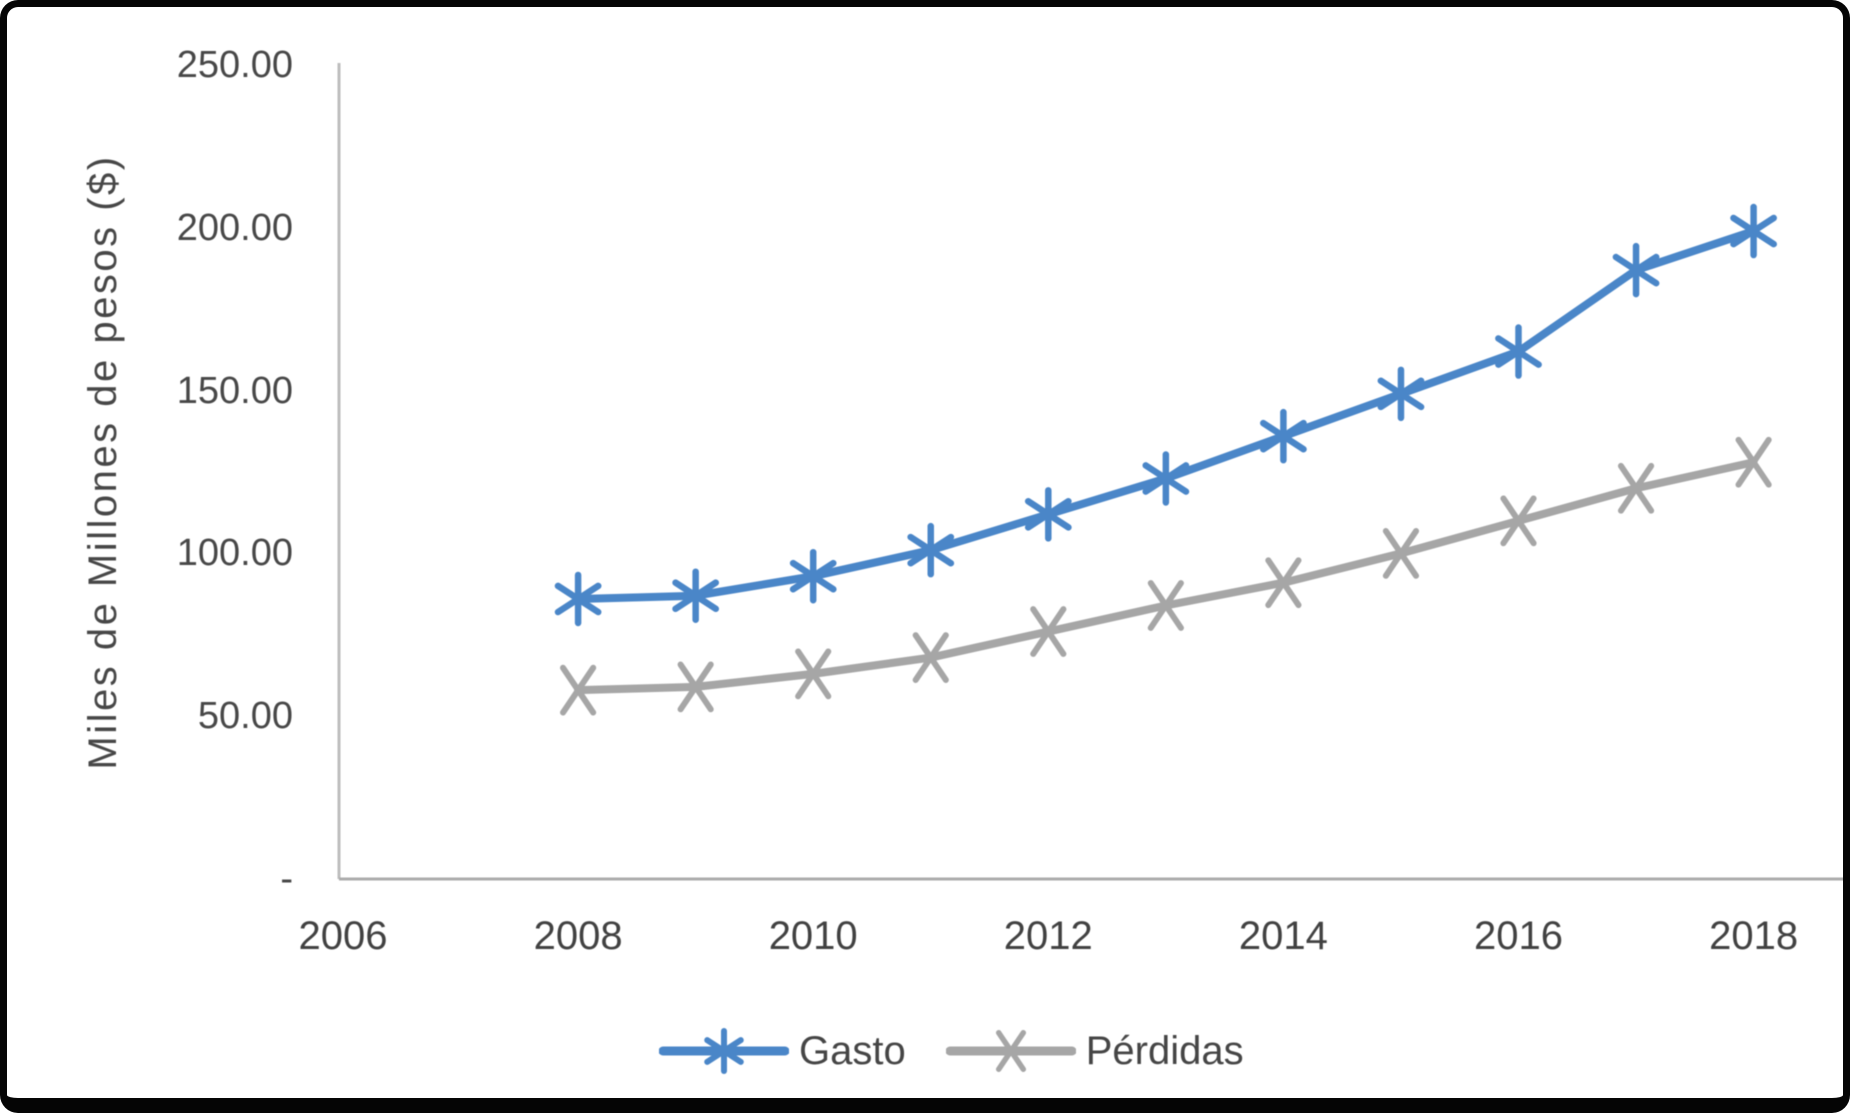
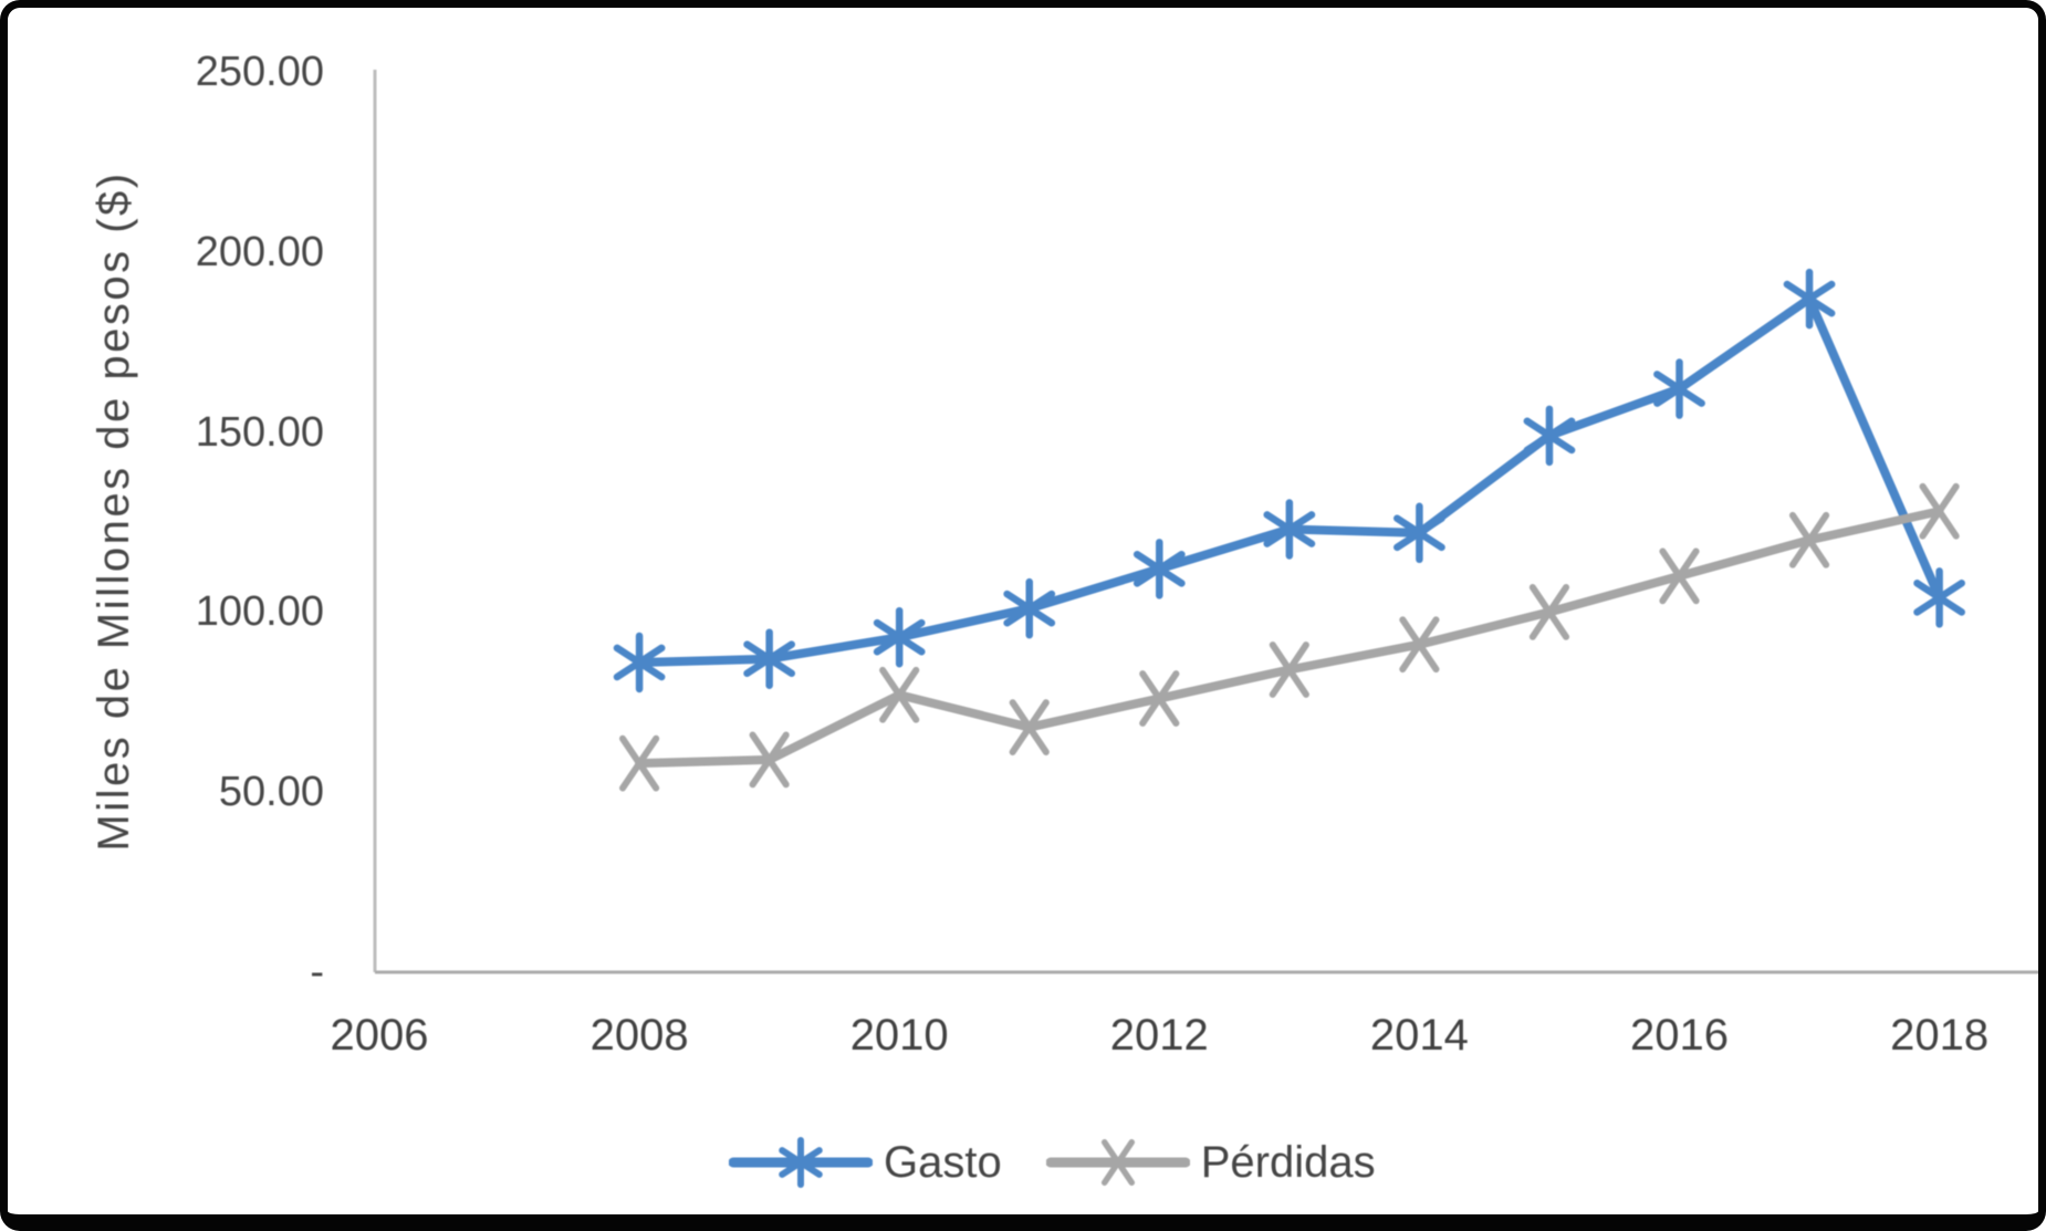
Pérdidas/2010: 63 -> 77
Gasto/2014: 136 -> 122
Gasto/2018: 199 -> 104
